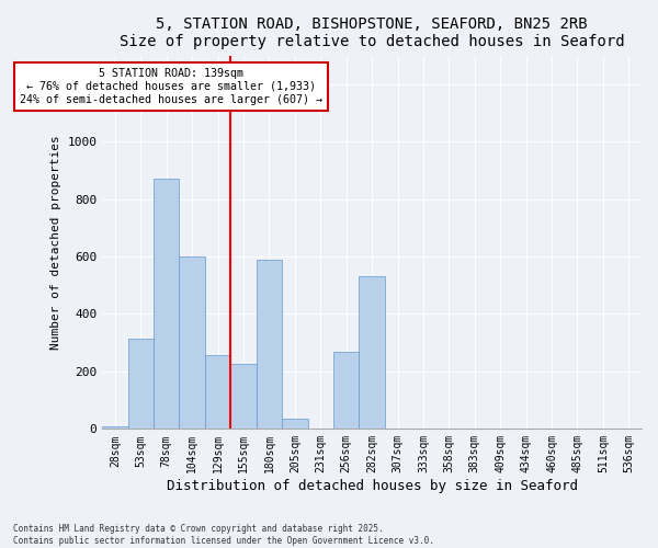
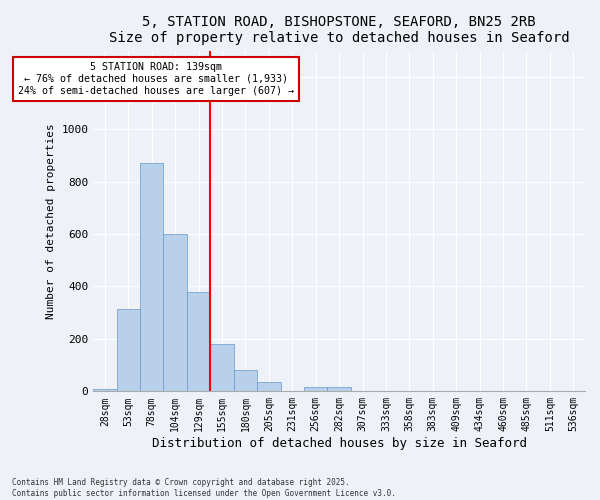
129sqm: 255 -> 380
155sqm: 225 -> 180
180sqm: 590 -> 80
256sqm: 270 -> 15
282sqm: 530 -> 15
